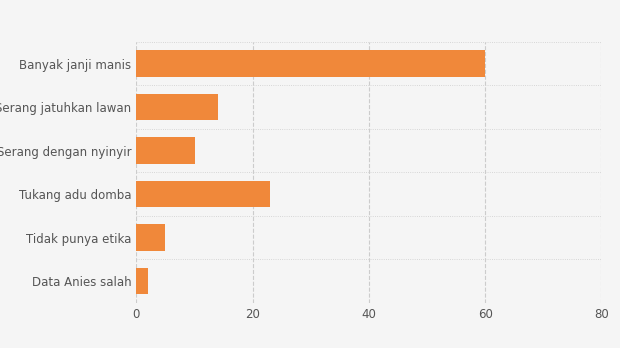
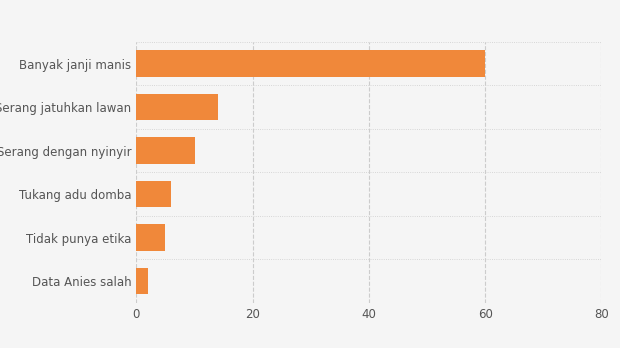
Tukang adu domba: 23 -> 6
